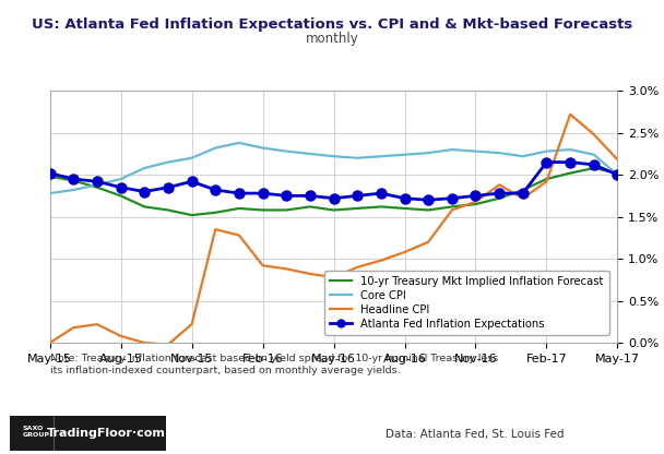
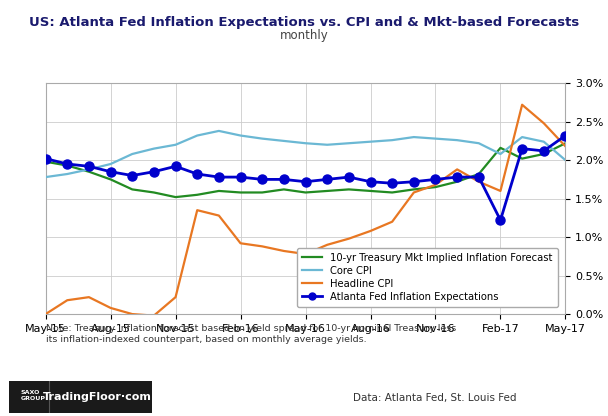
10-yr Treasury Mkt Implied Inflation Forecast/Feb-17: 1.95% -> 2.16%
Core CPI/Feb-17: 2.28% -> 2.08%
Headline CPI/Feb-17: 1.92% -> 1.60%
Atlanta Fed Inflation Expectations/Feb-17: 2.15% -> 1.22%
10-yr Treasury Mkt Implied Inflation Forecast/May-17: 2.02% -> 2.22%
Atlanta Fed Inflation Expectations/May-17: 2.00% -> 2.32%
